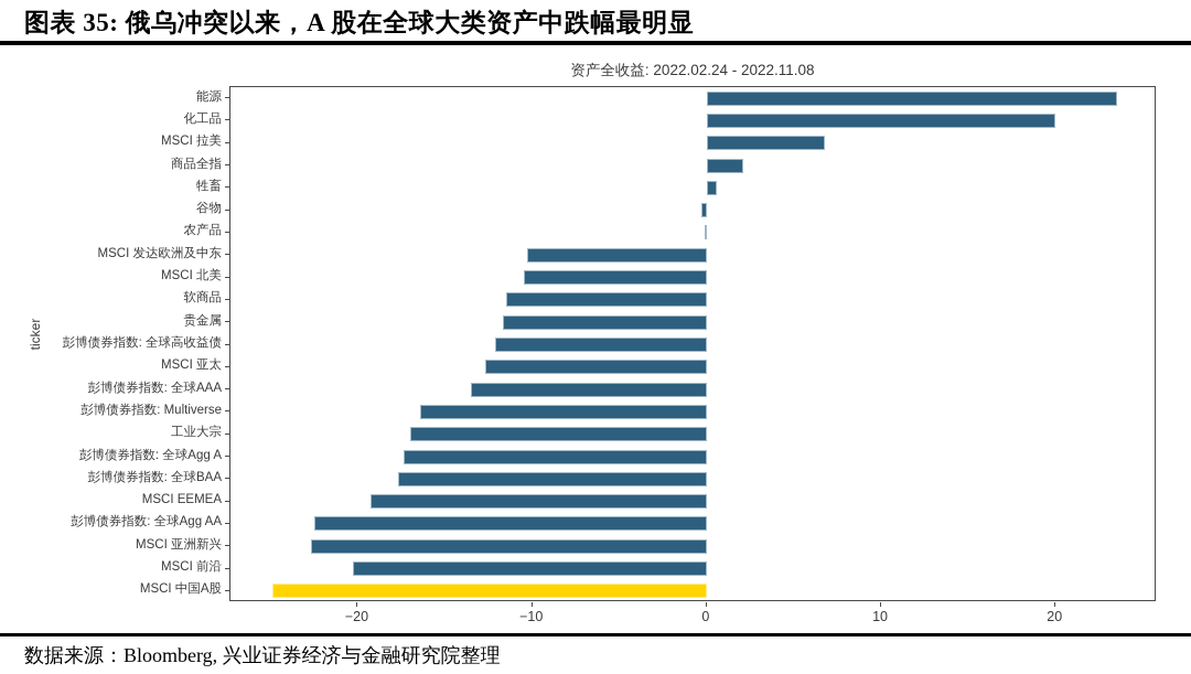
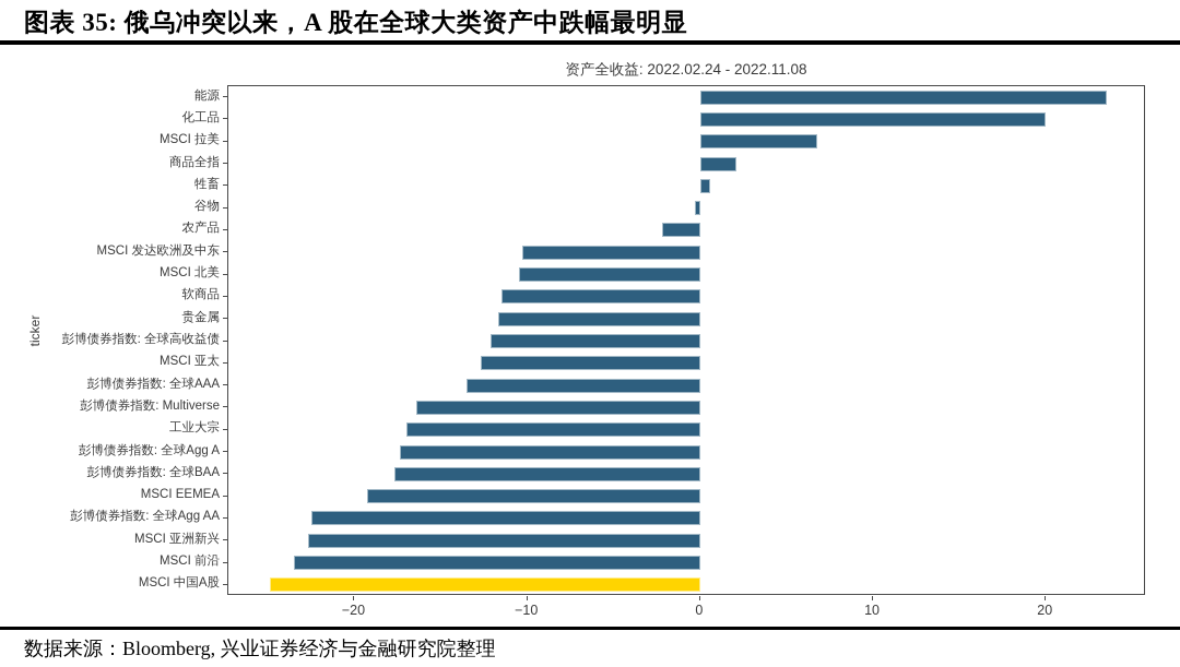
农产品: -0.1 -> -2.2
MSCI 前沿: -20.3 -> -23.5
